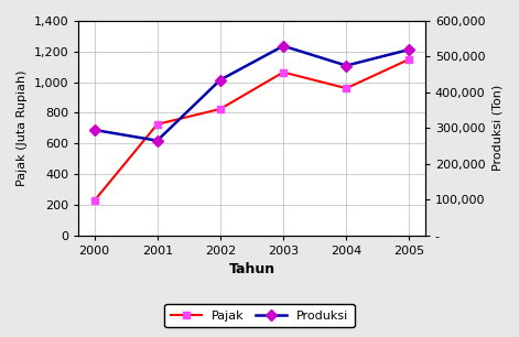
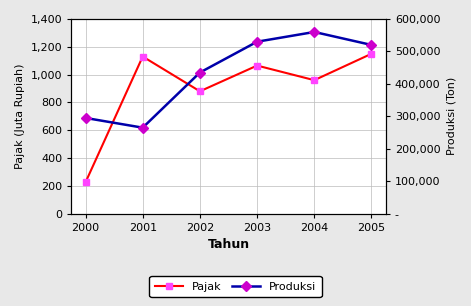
Pajak/2001: 720 -> 1,130
Pajak/2002: 820 -> 880
Produksi/2004: 475,000 -> 560,000
